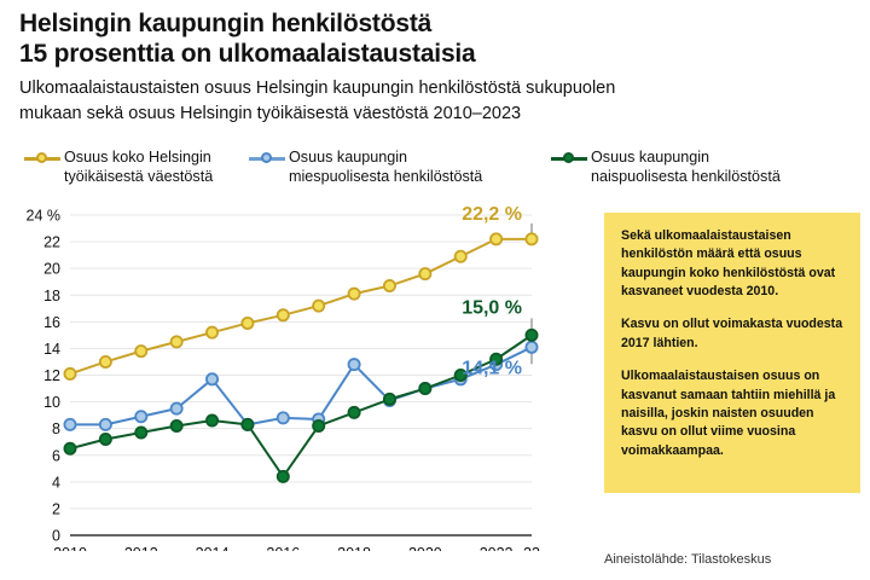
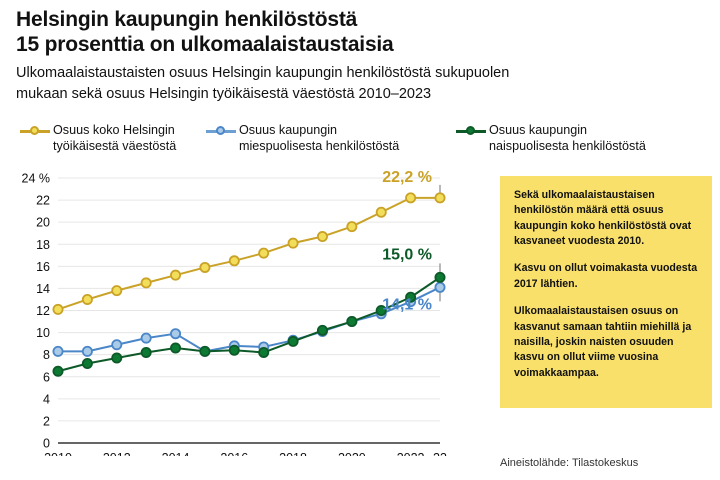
Osuus kaupungin miespuolisesta henkilöstöstä/2014: 11.7% -> 9.9%
Osuus kaupungin naispuolisesta henkilöstöstä/2016: 4.4% -> 8.4%
Osuus kaupungin miespuolisesta henkilöstöstä/2018: 12.8% -> 9.3%
